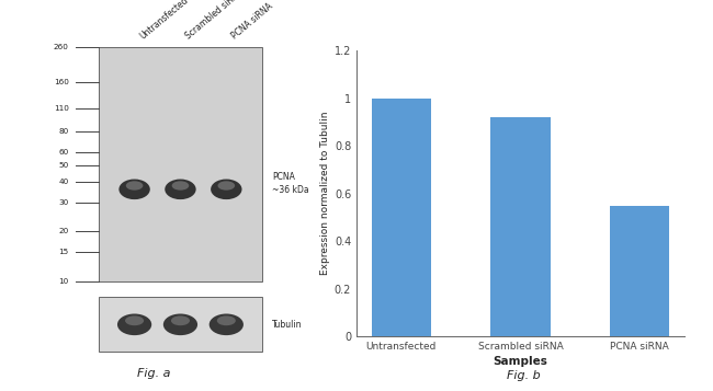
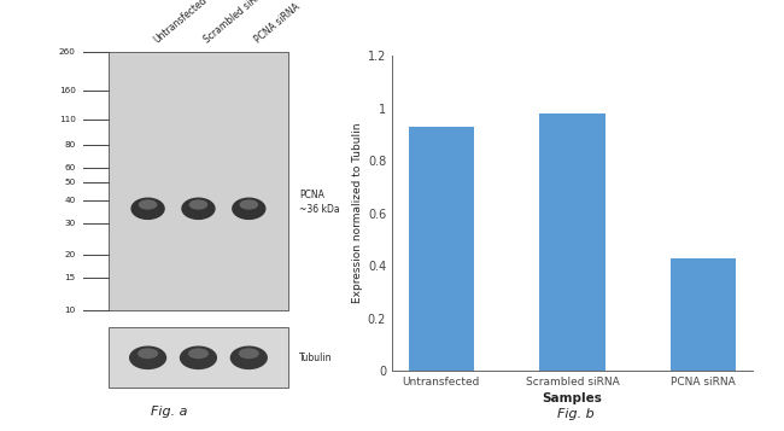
Untransfected: 1.00 -> 0.93
Scrambled siRNA: 0.92 -> 0.98
PCNA siRNA: 0.55 -> 0.43
